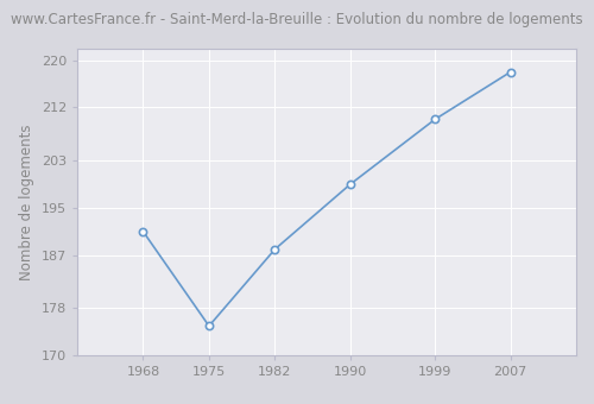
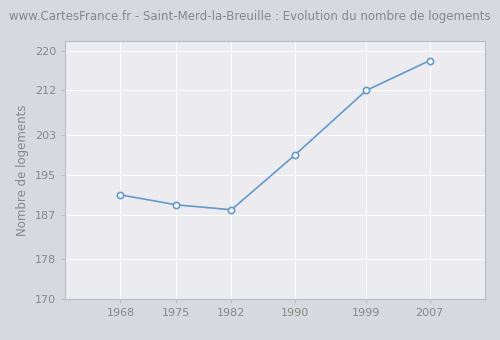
1975: 175 -> 189
1999: 210 -> 212
